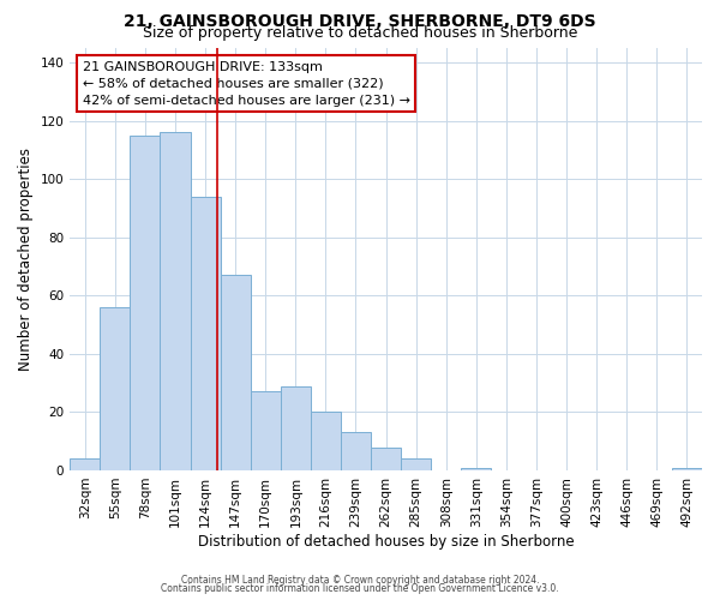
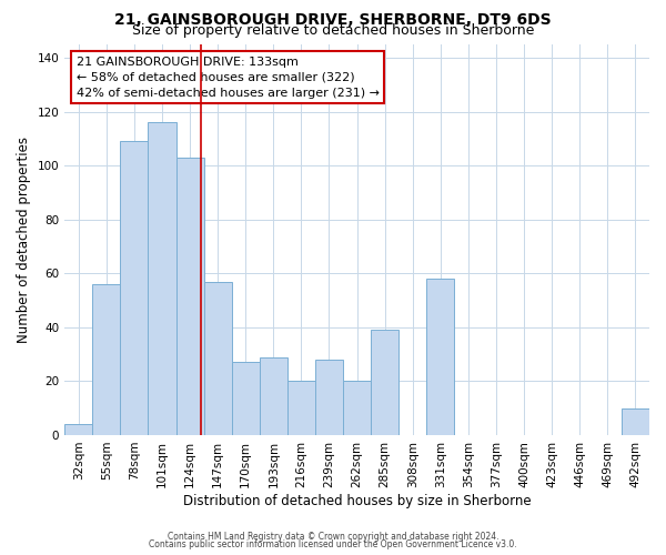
78sqm: 115 -> 109
124sqm: 94 -> 103
147sqm: 67 -> 57
239sqm: 13 -> 28
262sqm: 8 -> 20
285sqm: 4 -> 39
331sqm: 1 -> 58
492sqm: 1 -> 10
